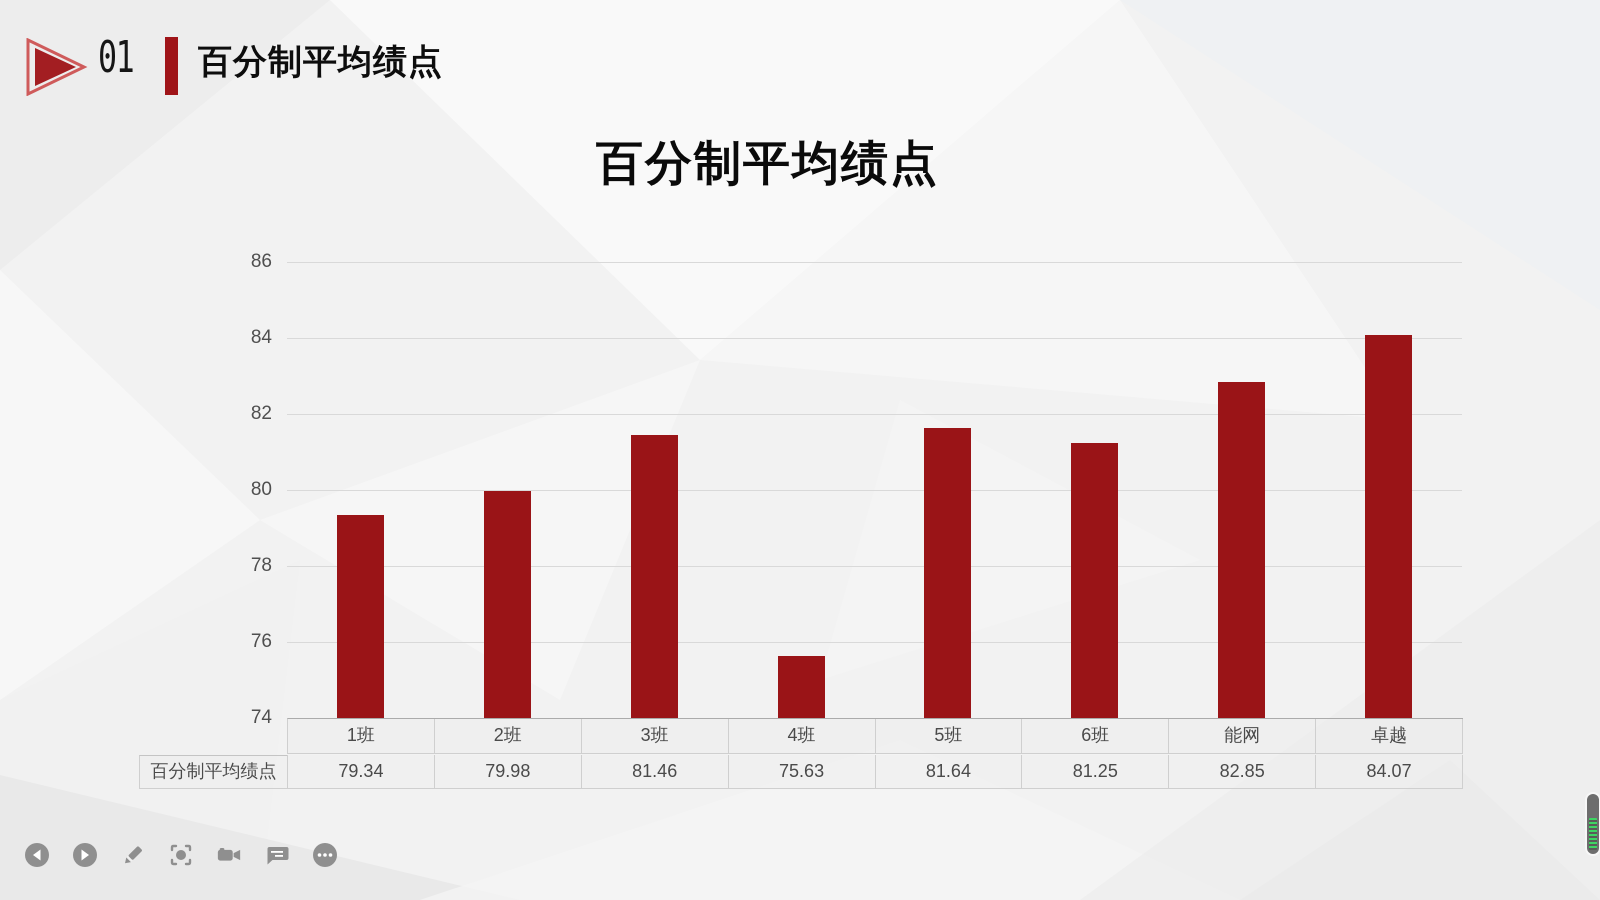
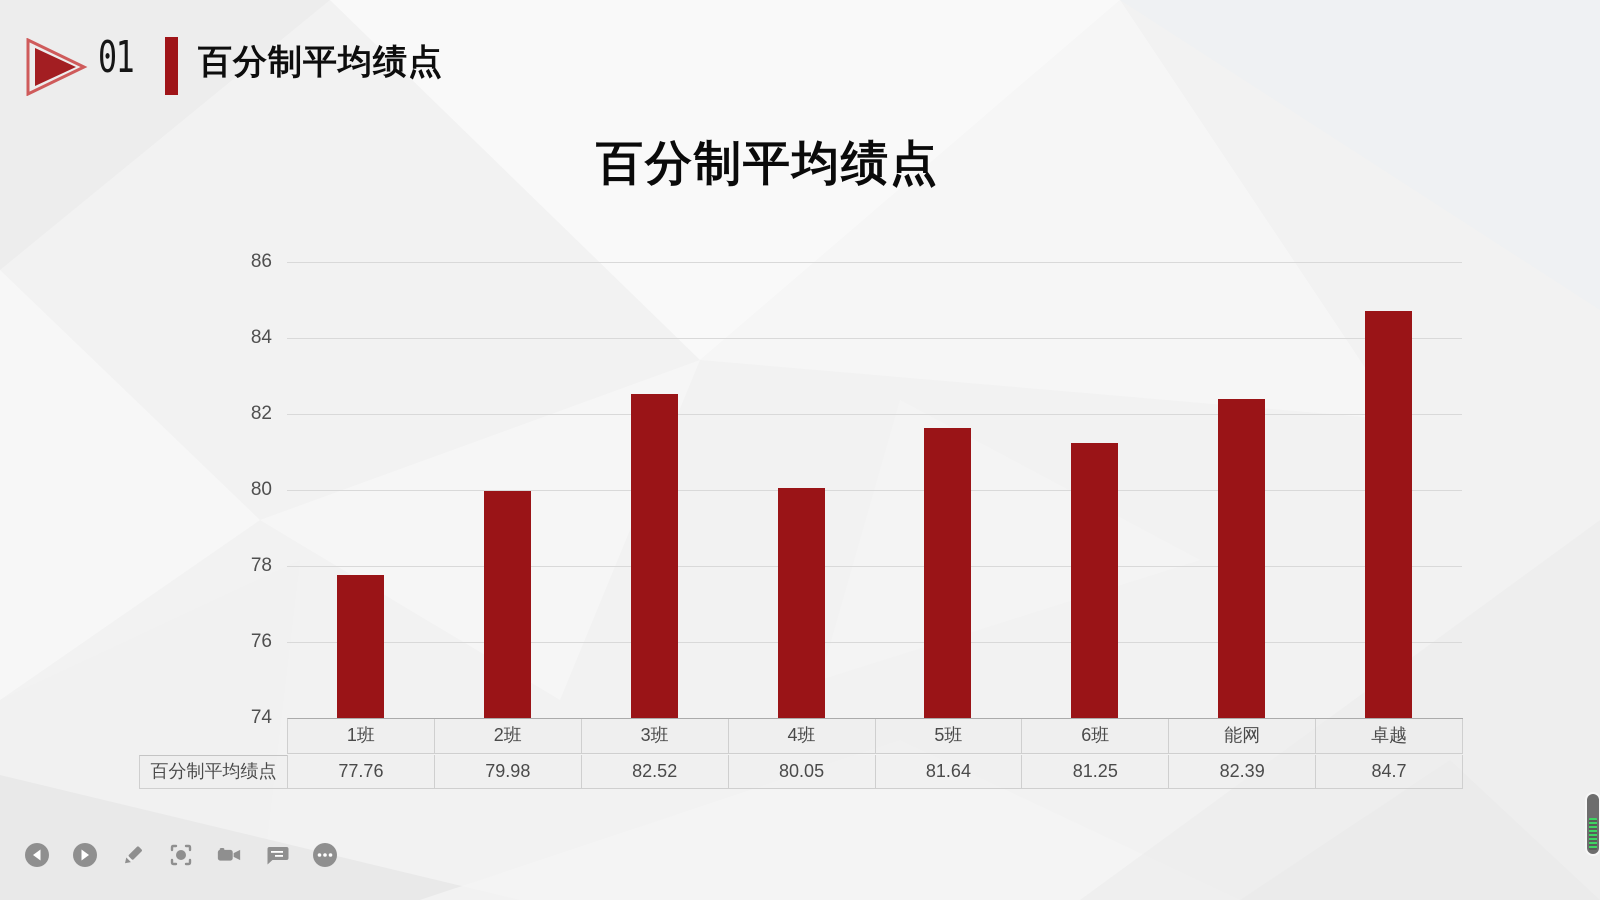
1班: 79.34 -> 77.76
3班: 81.46 -> 82.52
4班: 75.63 -> 80.05
能网: 82.85 -> 82.39
卓越: 84.07 -> 84.7
